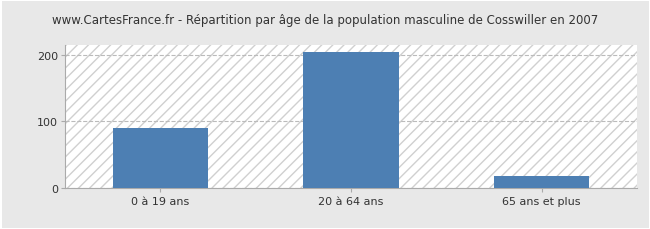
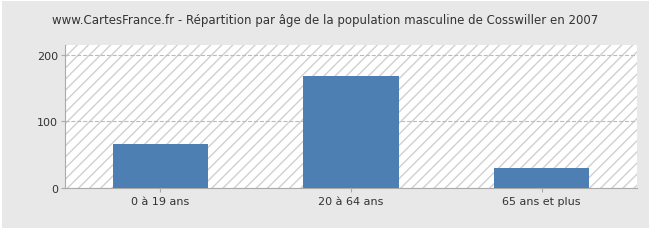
0 à 19 ans: 90 -> 65
20 à 64 ans: 204 -> 168
65 ans et plus: 18 -> 30
